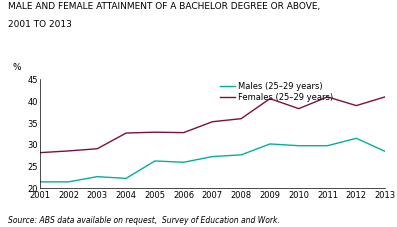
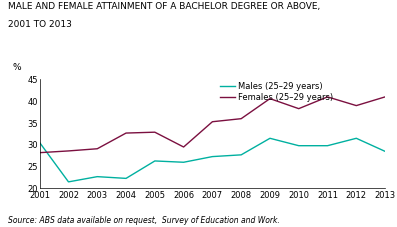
Males (25–29 years)/2001: 21.5 -> 30.5
Females (25–29 years)/2006: 32.8 -> 29.5
Males (25–29 years)/2009: 30.2 -> 31.5
